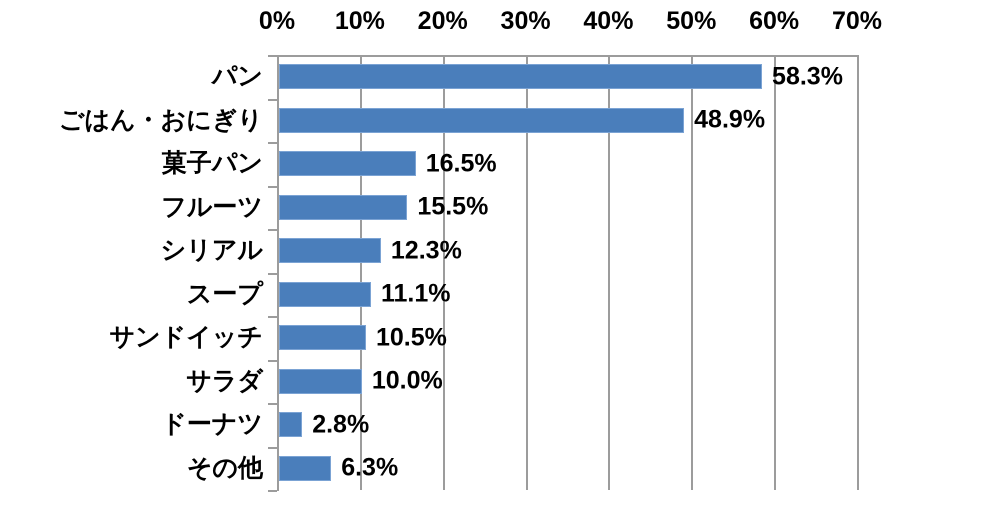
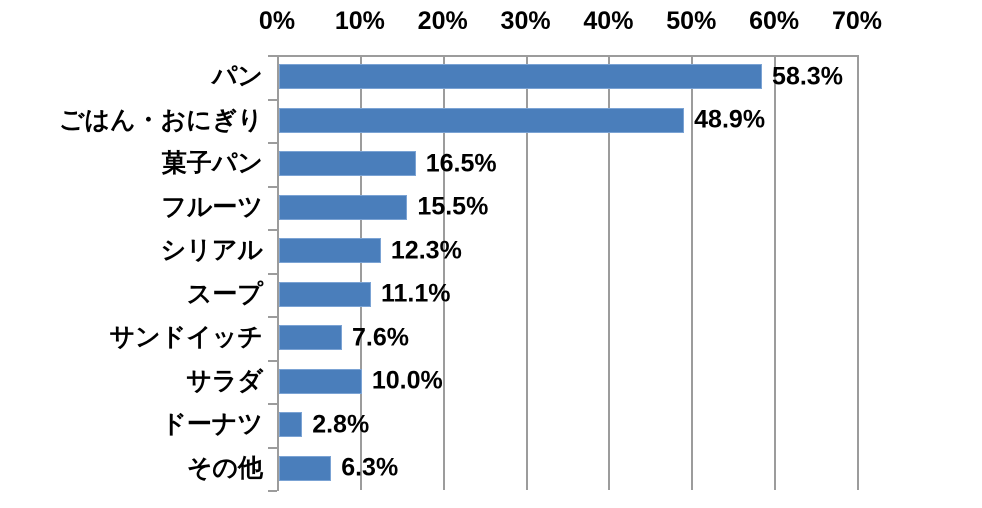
サンドイッチ: 10.5% -> 7.6%
